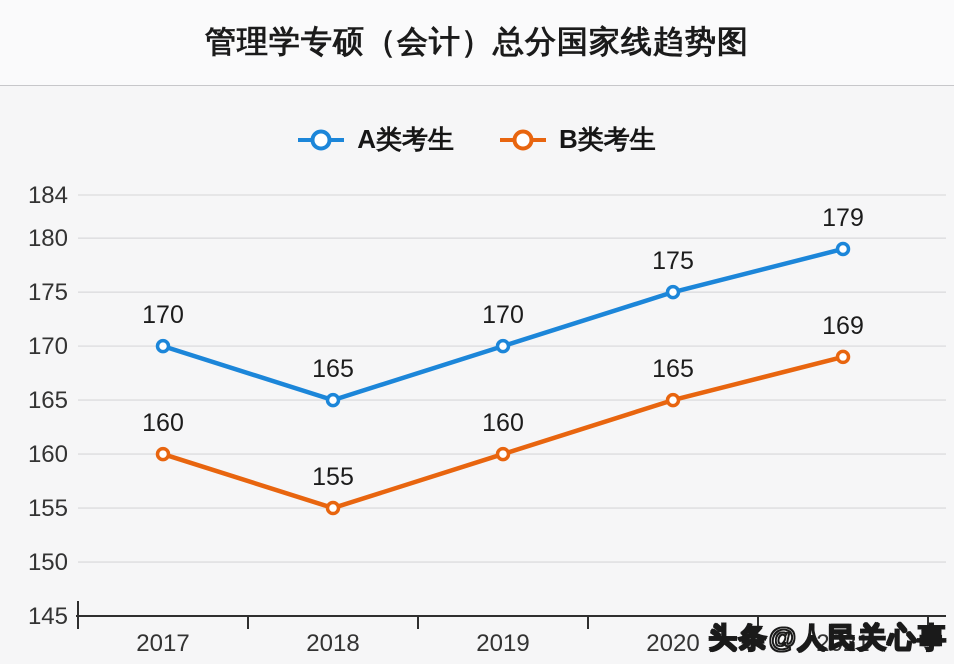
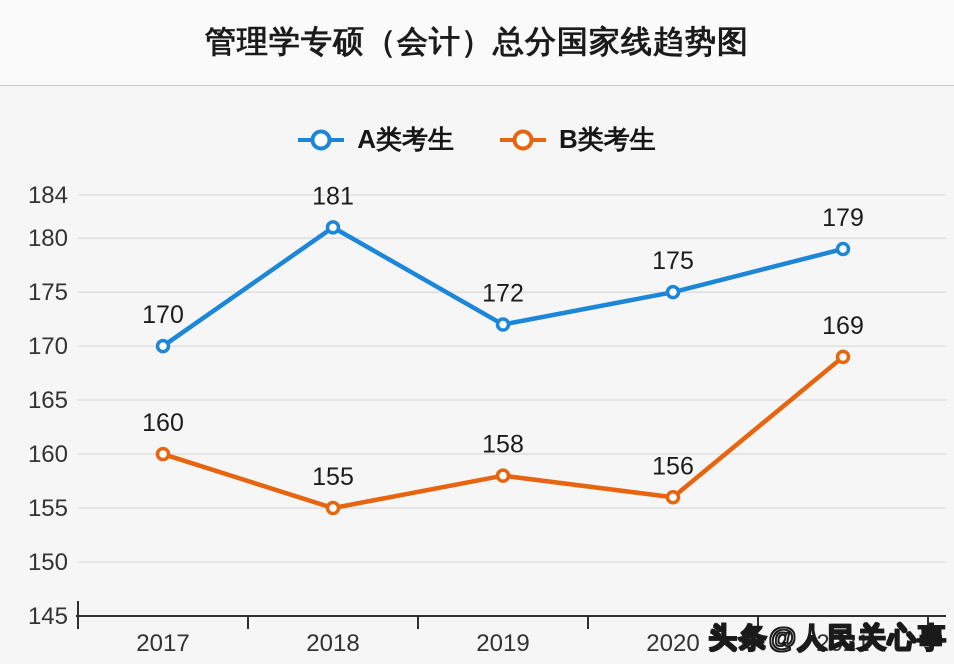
A类考生/2018: 165 -> 181
A类考生/2019: 170 -> 172
B类考生/2019: 160 -> 158
B类考生/2020: 165 -> 156
